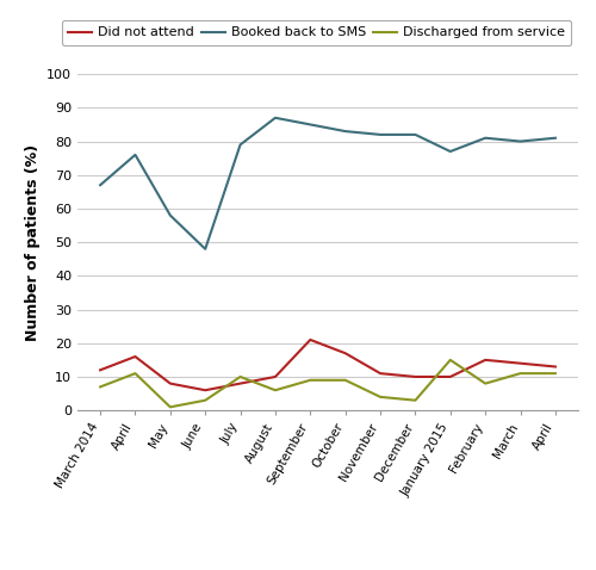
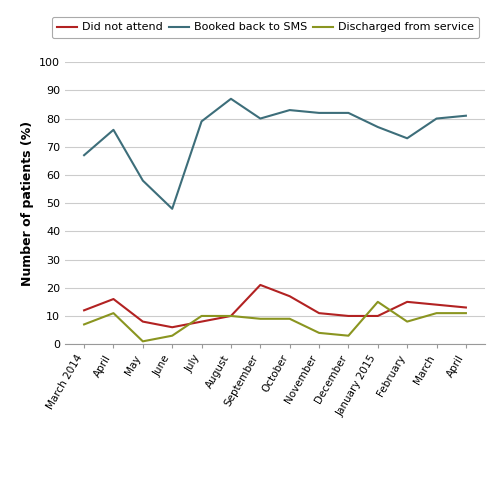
Discharged from service/August: 6 -> 10
Booked back to SMS/September: 85 -> 80
Booked back to SMS/February: 81 -> 73
